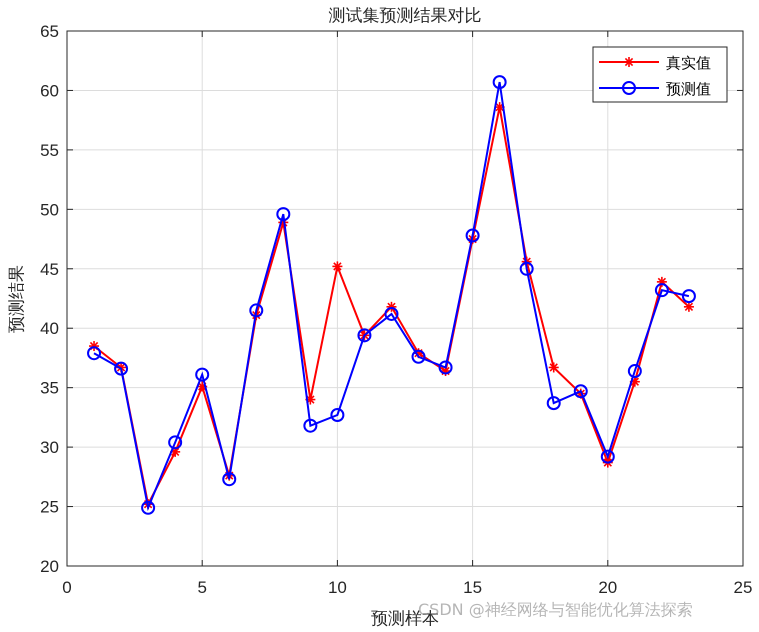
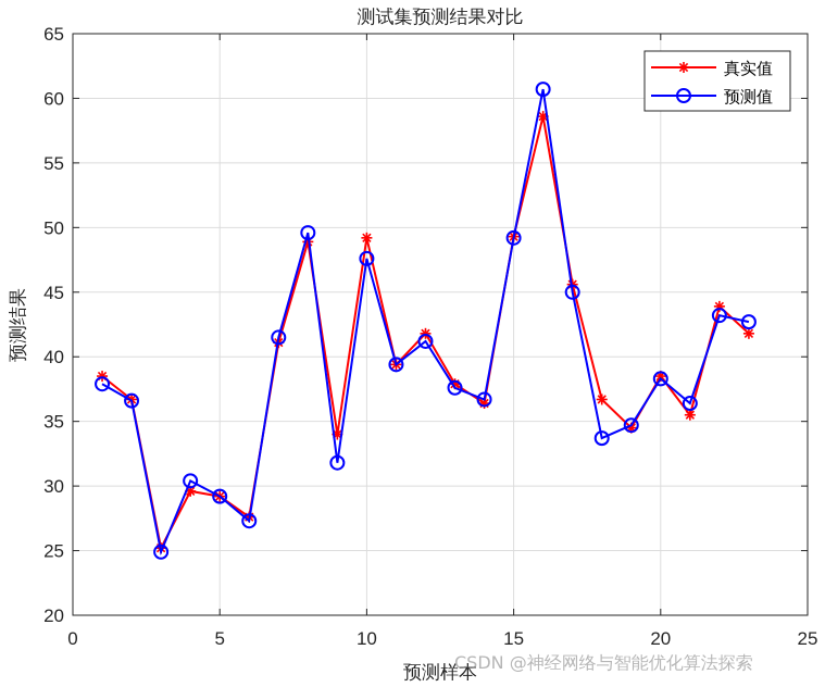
真实值/5: 35.1 -> 29.2
预测值/5: 36.1 -> 29.2
真实值/10: 45.2 -> 49.2
预测值/10: 32.7 -> 47.6
真实值/15: 47.5 -> 49.3
预测值/15: 47.8 -> 49.2
真实值/20: 28.7 -> 38.5
预测值/20: 29.2 -> 38.3
